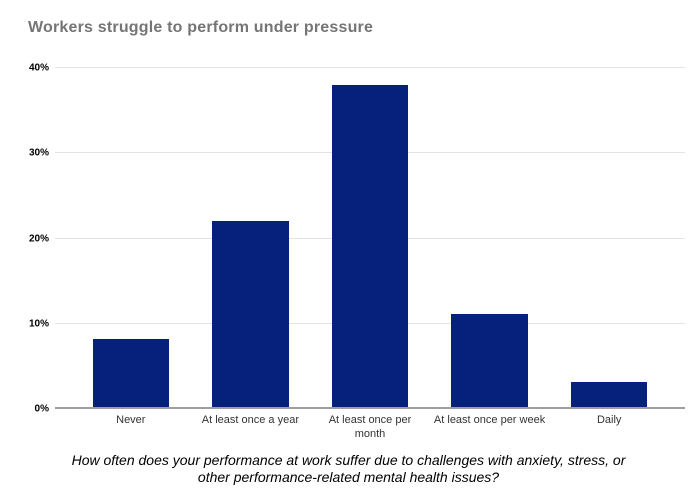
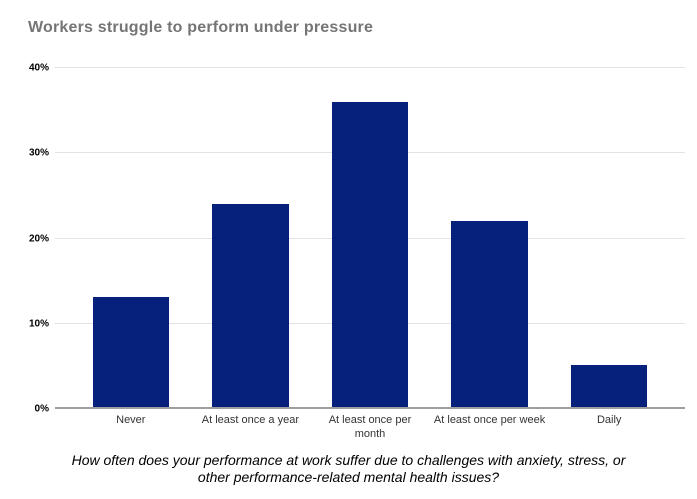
Never: 8% -> 13%
At least once a year: 22% -> 24%
At least once per month: 38% -> 36%
At least once per week: 11% -> 22%
Daily: 3% -> 5%
